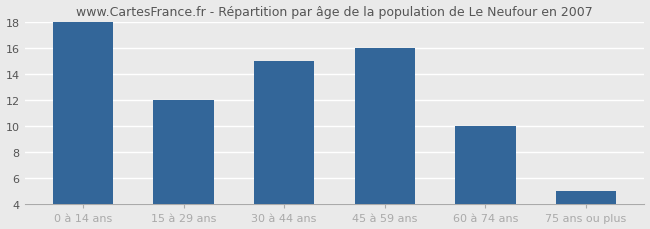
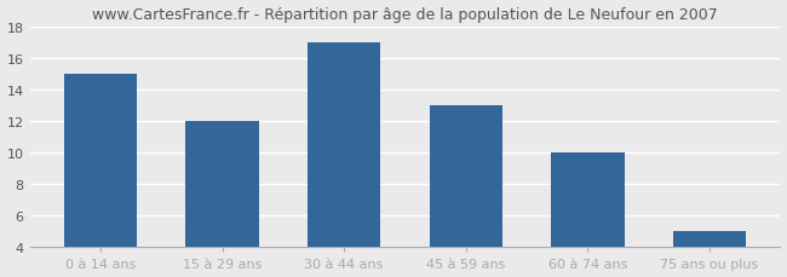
0 à 14 ans: 18 -> 15
30 à 44 ans: 15 -> 17
45 à 59 ans: 16 -> 13
